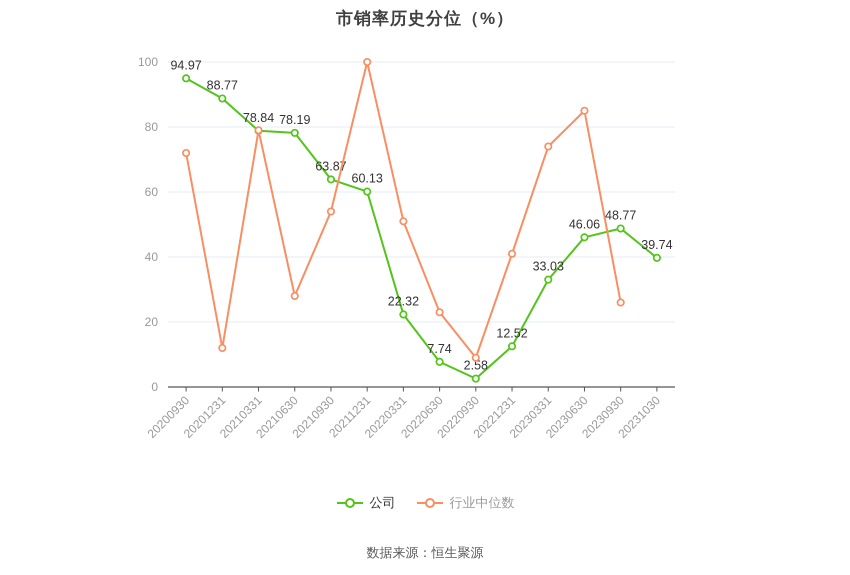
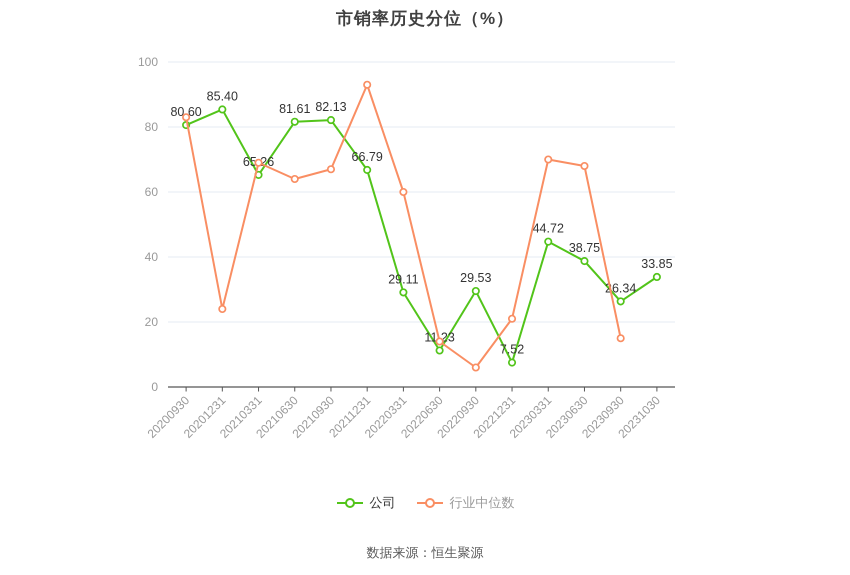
公司/20200930: 94.97 -> 80.60
行业中位数/20200930: 72 -> 83
公司/20201231: 88.77 -> 85.40
行业中位数/20201231: 12 -> 24
公司/20210331: 78.84 -> 65.26
行业中位数/20210331: 79 -> 69
公司/20210630: 78.19 -> 81.61
行业中位数/20210630: 28 -> 64
公司/20210930: 63.87 -> 82.13
行业中位数/20210930: 54 -> 67
公司/20211231: 60.13 -> 66.79
行业中位数/20211231: 100 -> 93
公司/20220331: 22.32 -> 29.11
行业中位数/20220331: 51 -> 60
公司/20220630: 7.74 -> 11.23
行业中位数/20220630: 23 -> 14
公司/20220930: 2.58 -> 29.53
行业中位数/20220930: 9 -> 6
公司/20221231: 12.52 -> 7.52
行业中位数/20221231: 41 -> 21
公司/20230331: 33.03 -> 44.72
行业中位数/20230331: 74 -> 70
公司/20230630: 46.06 -> 38.75
行业中位数/20230630: 85 -> 68
公司/20230930: 48.77 -> 26.34
行业中位数/20230930: 26 -> 15
公司/20231030: 39.74 -> 33.85
